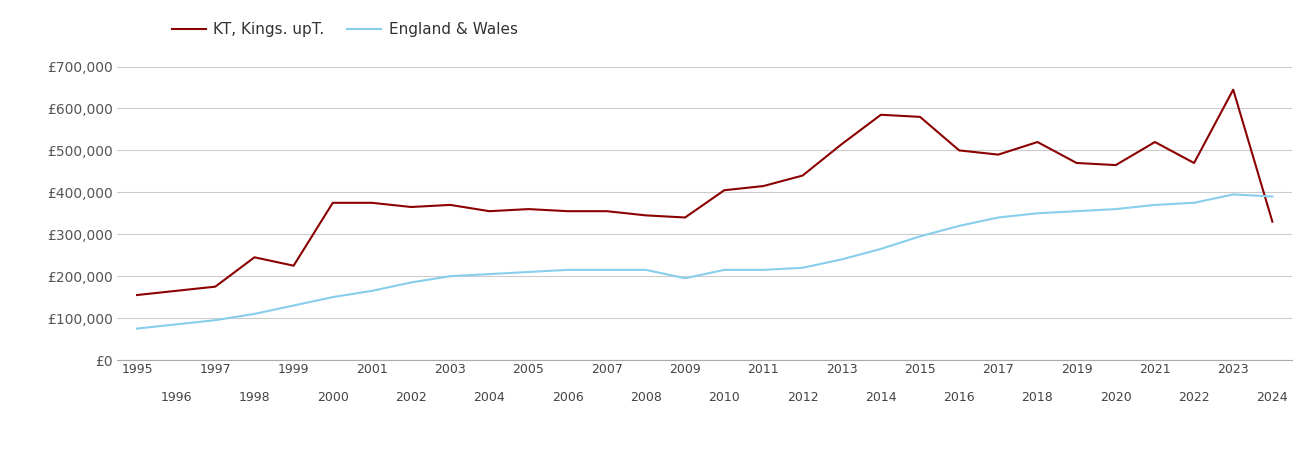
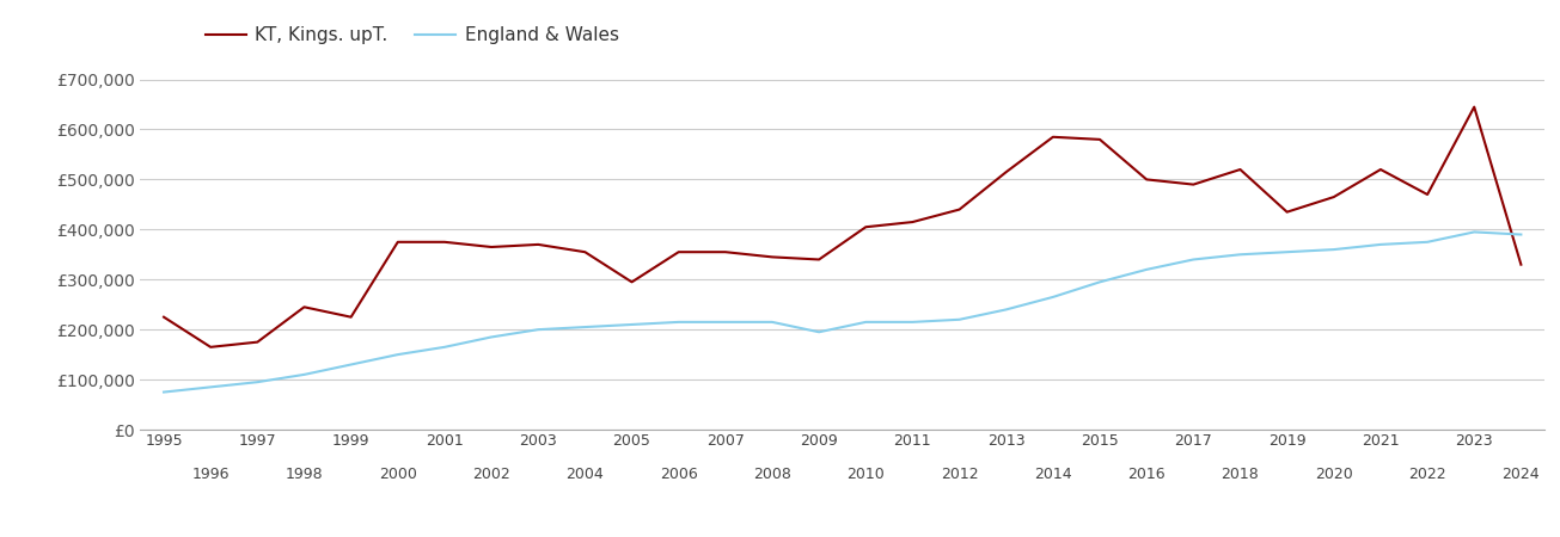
KT, Kings. upT./1995: £155,000 -> £225,000
KT, Kings. upT./2005: £360,000 -> £295,000
KT, Kings. upT./2019: £470,000 -> £435,000
